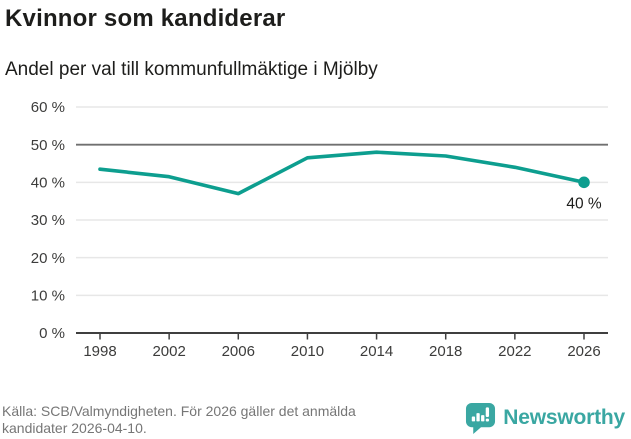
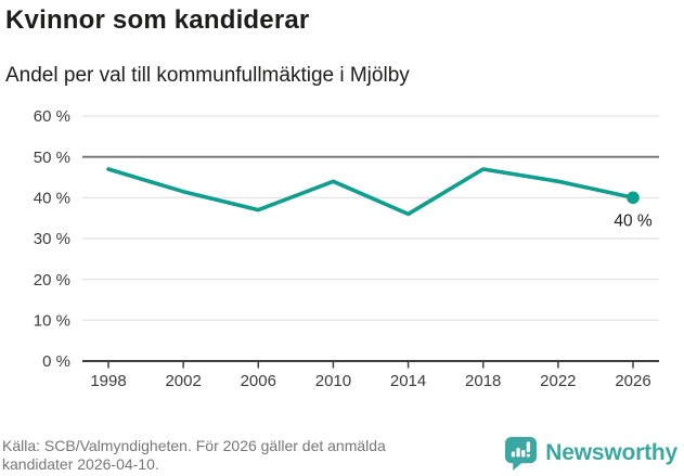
1998: 44% -> 47%
2010: 46% -> 44%
2014: 48% -> 36%
